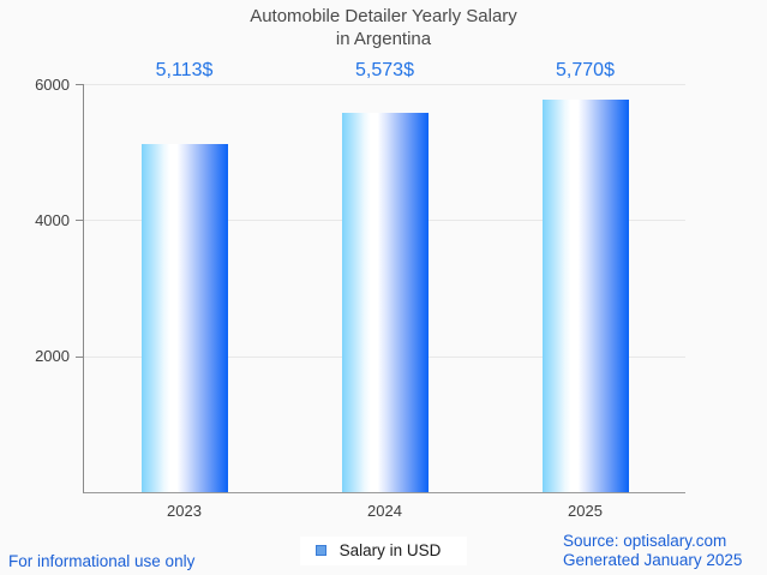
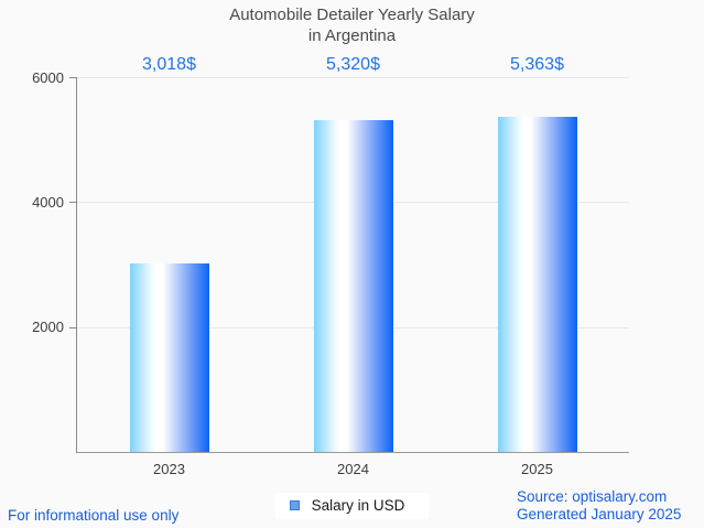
2023: 5,113 -> 3,018
2024: 5,573 -> 5,320
2025: 5,770 -> 5,363
